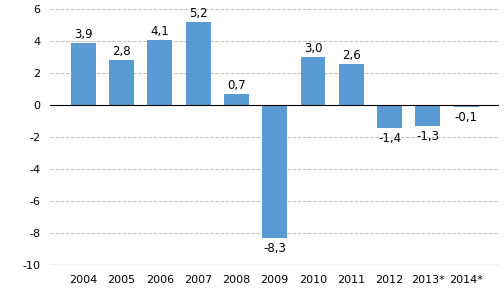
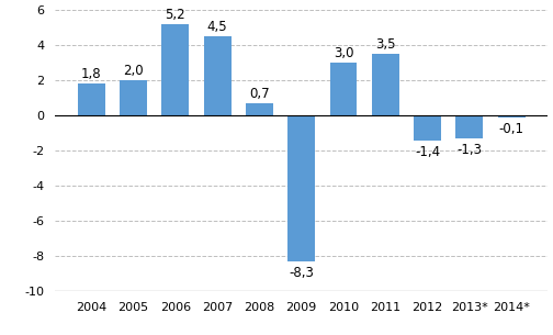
2004: 3,9 -> 1,8
2005: 2,8 -> 2,0
2006: 4,1 -> 5,2
2007: 5,2 -> 4,5
2011: 2,6 -> 3,5
